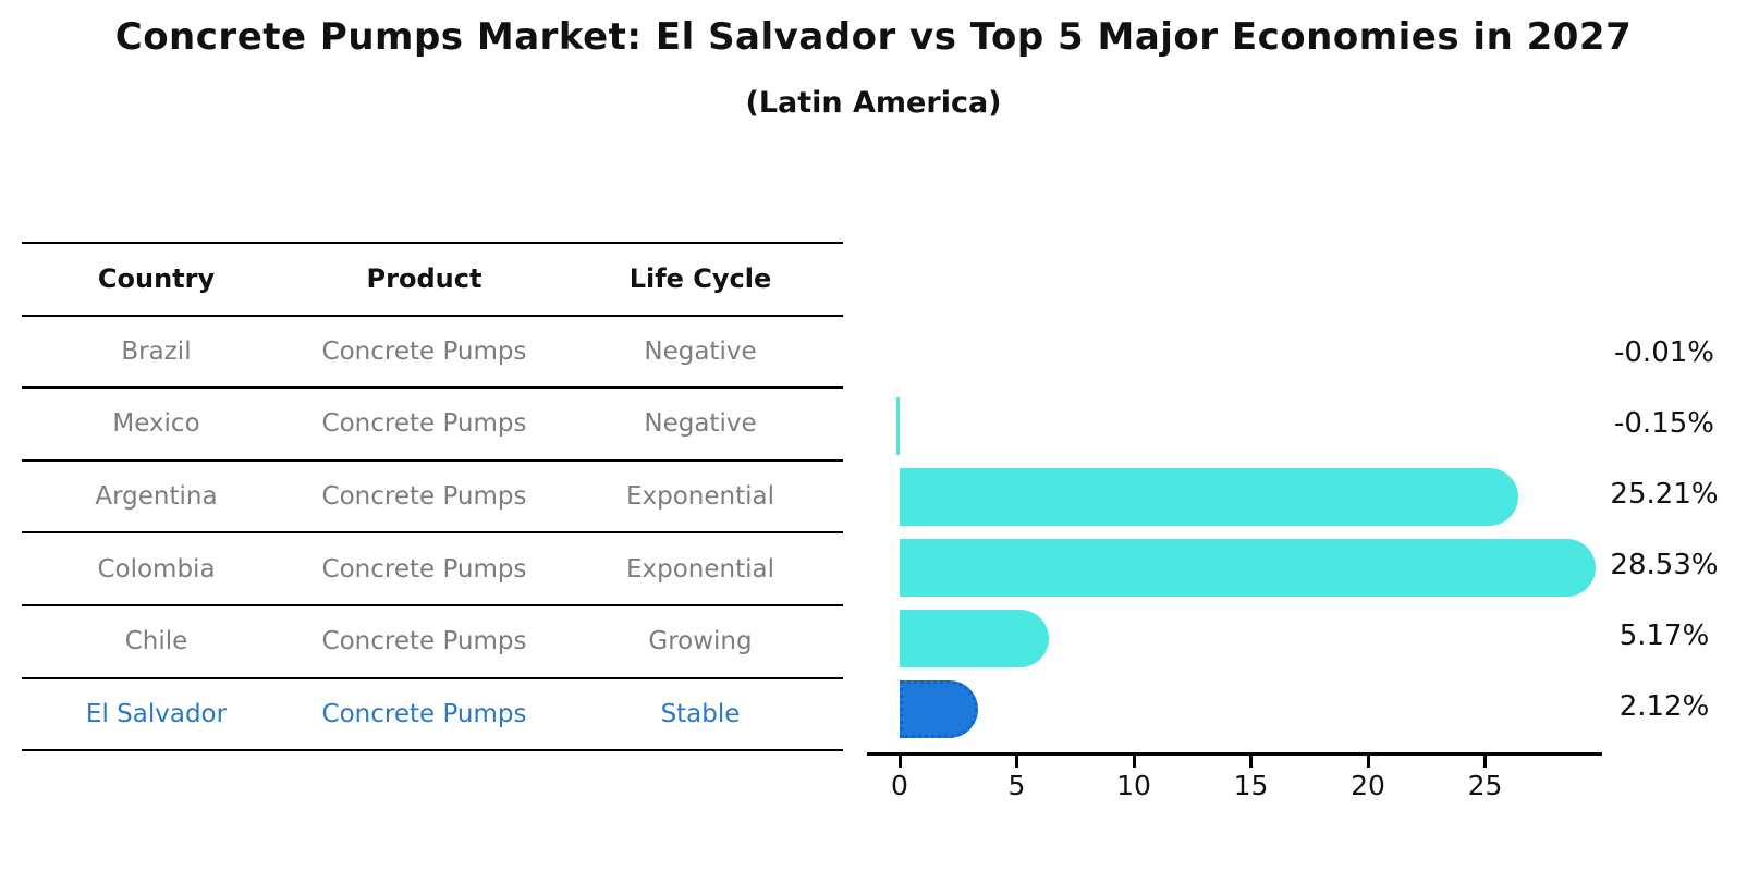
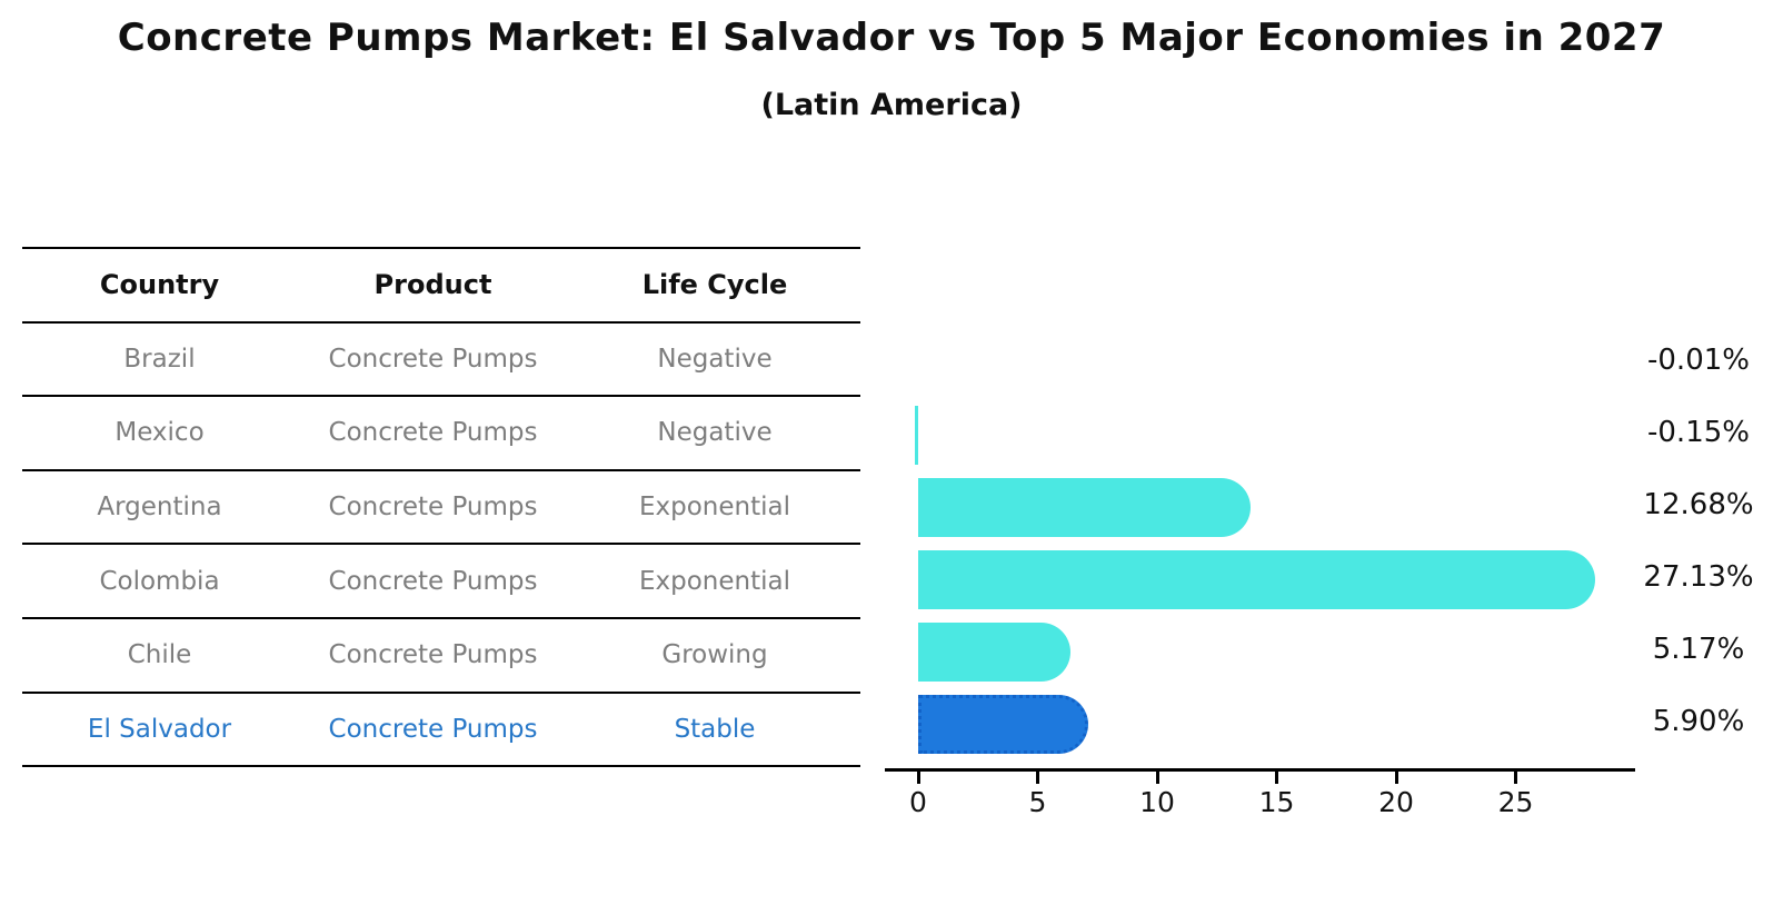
Argentina: 25.21% -> 12.68%
Colombia: 28.53% -> 27.13%
El Salvador: 2.12% -> 5.90%
